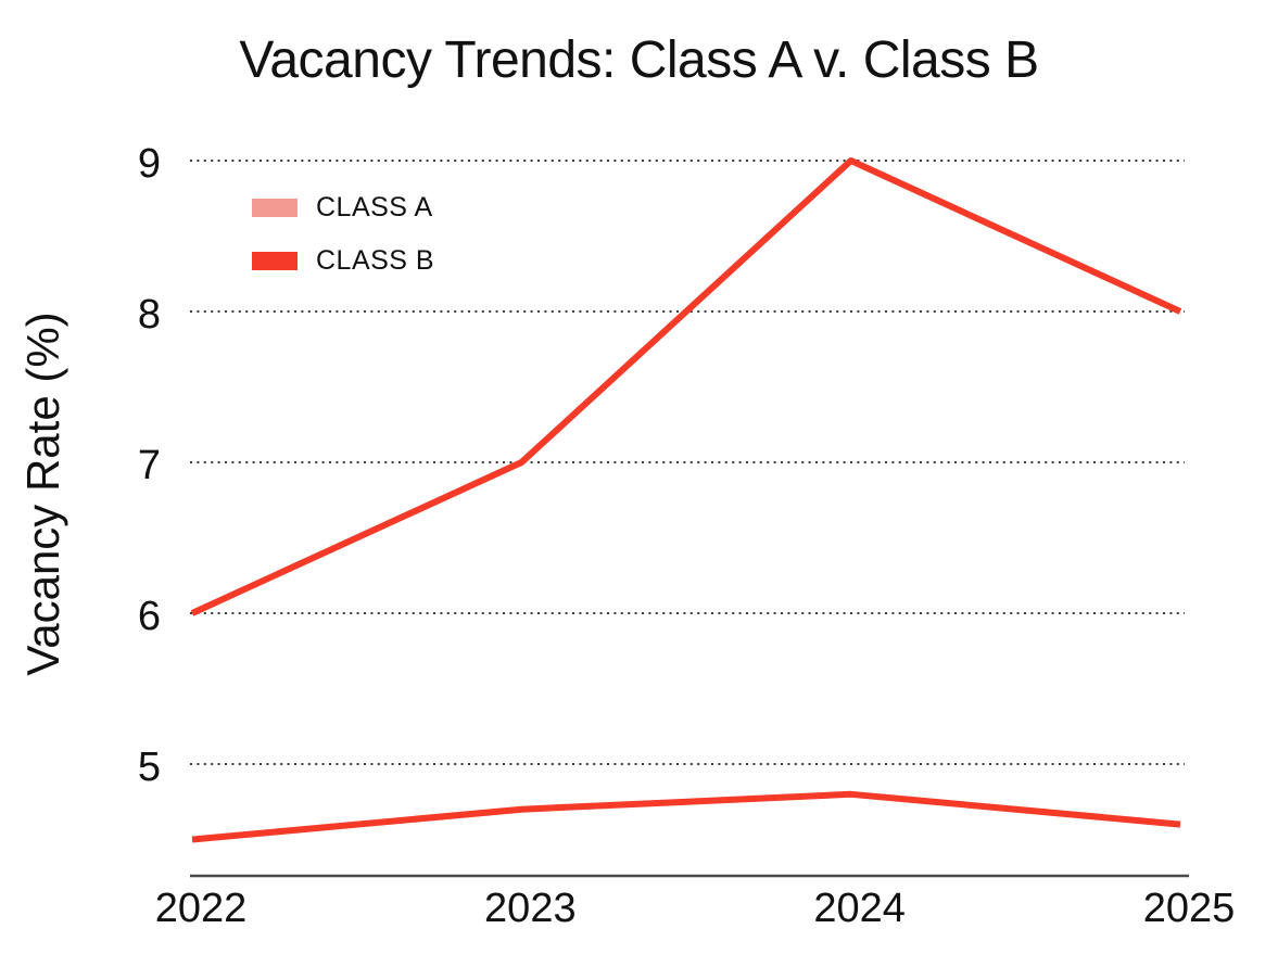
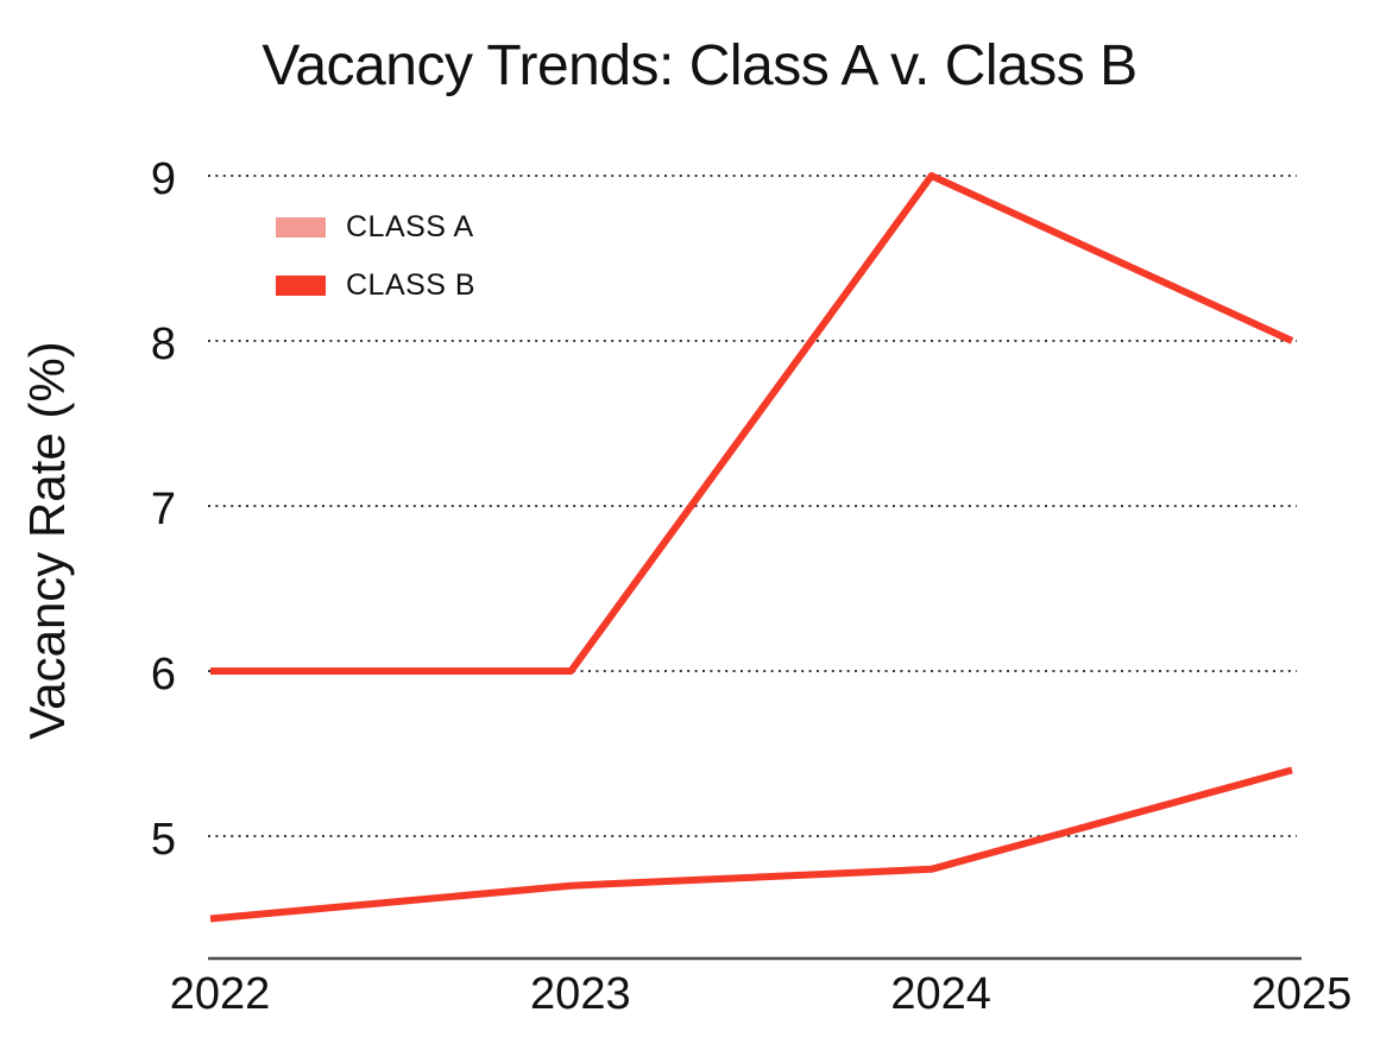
CLASS B/2023: 7 -> 6
CLASS A/2025: 4.6 -> 5.4
